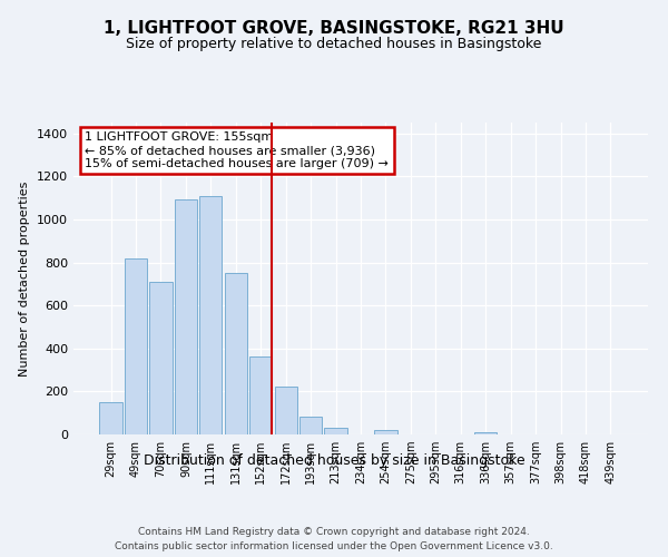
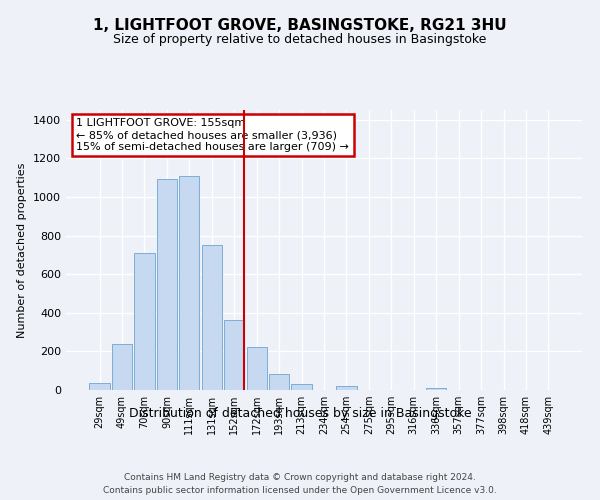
29sqm: 150 -> 40
49sqm: 820 -> 240
